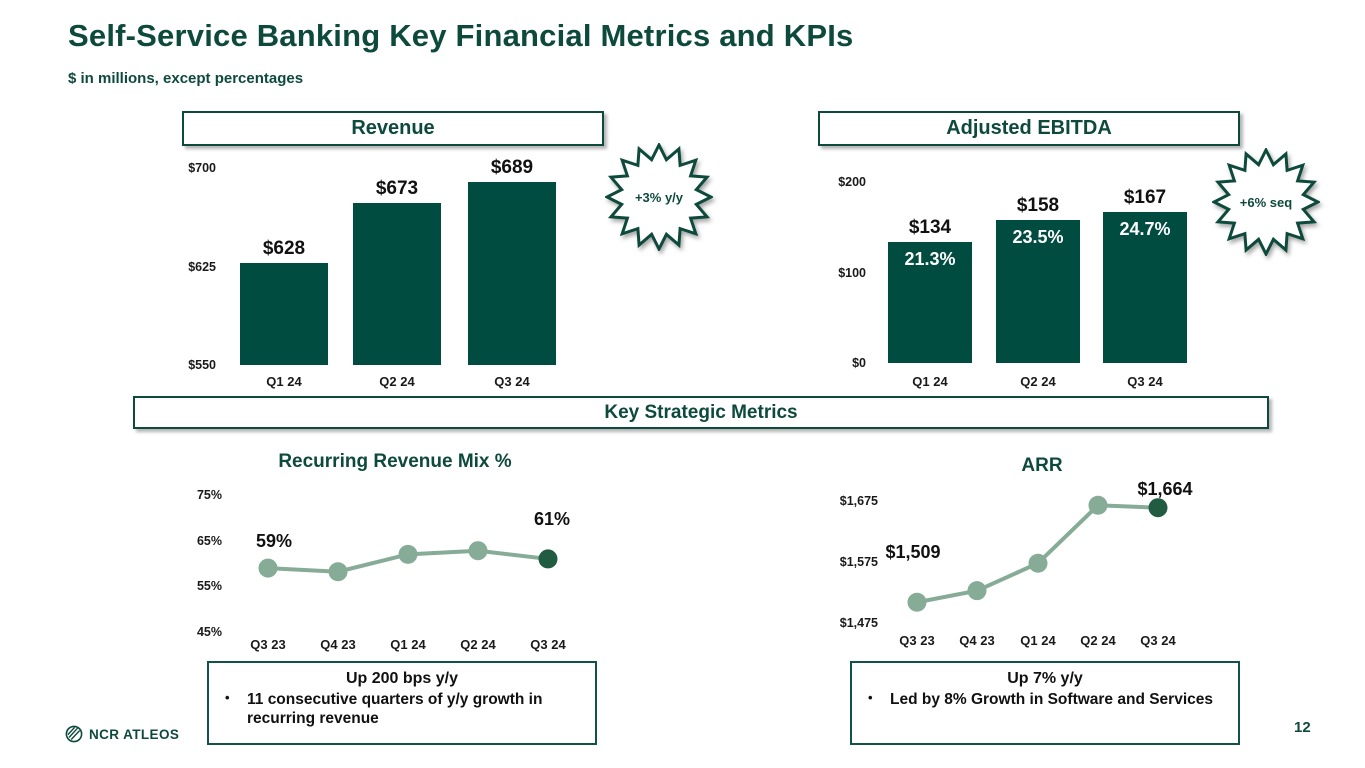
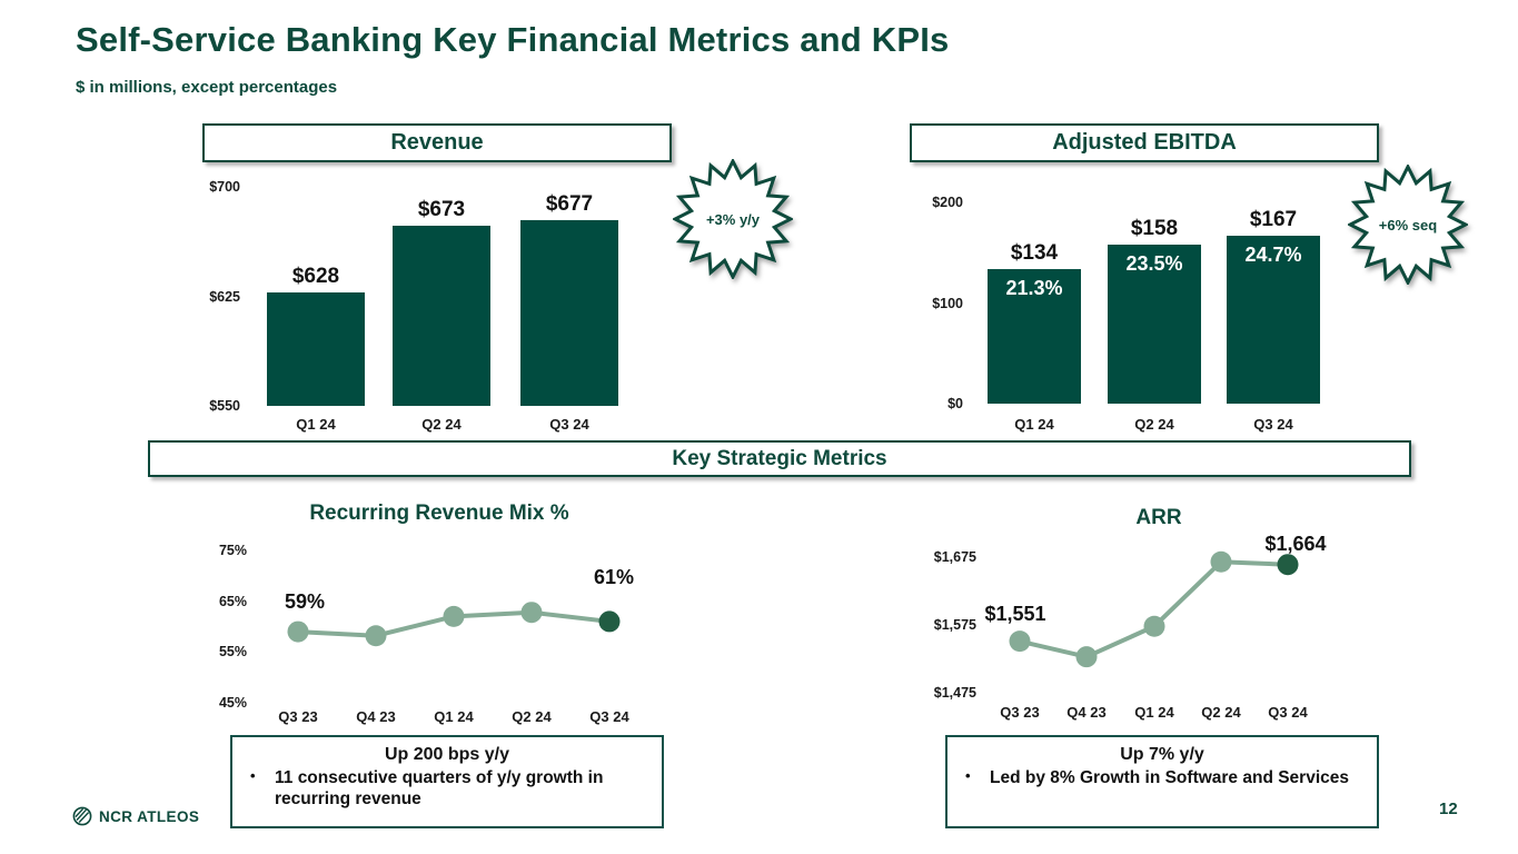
Revenue/Q3 24: $689 -> $677
ARR/Q3 23: $1,509 -> $1,551
